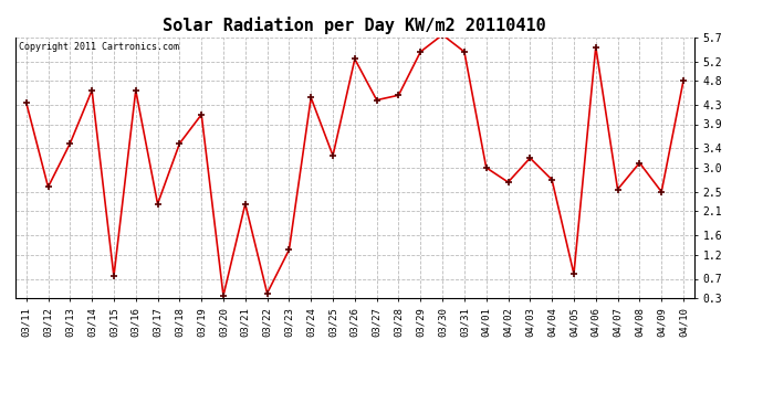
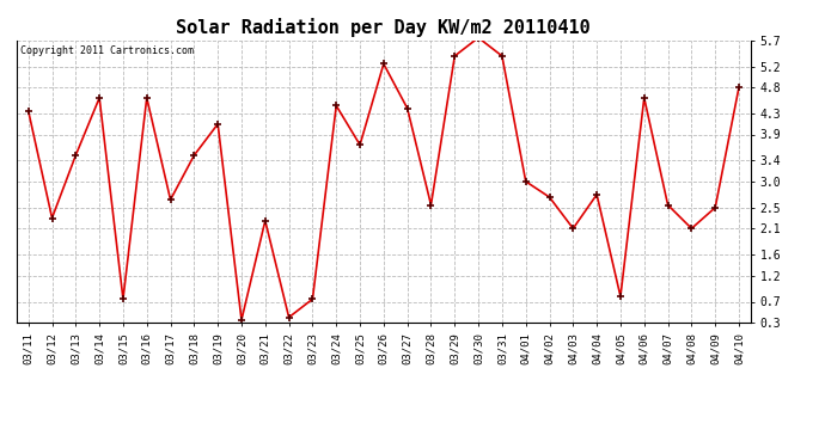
03/12: 2.60 -> 2.30
03/17: 2.25 -> 2.65
03/23: 1.30 -> 0.75
03/25: 3.25 -> 3.70
03/28: 4.50 -> 2.55
04/03: 3.20 -> 2.10
04/06: 5.50 -> 4.60
04/08: 3.10 -> 2.10
